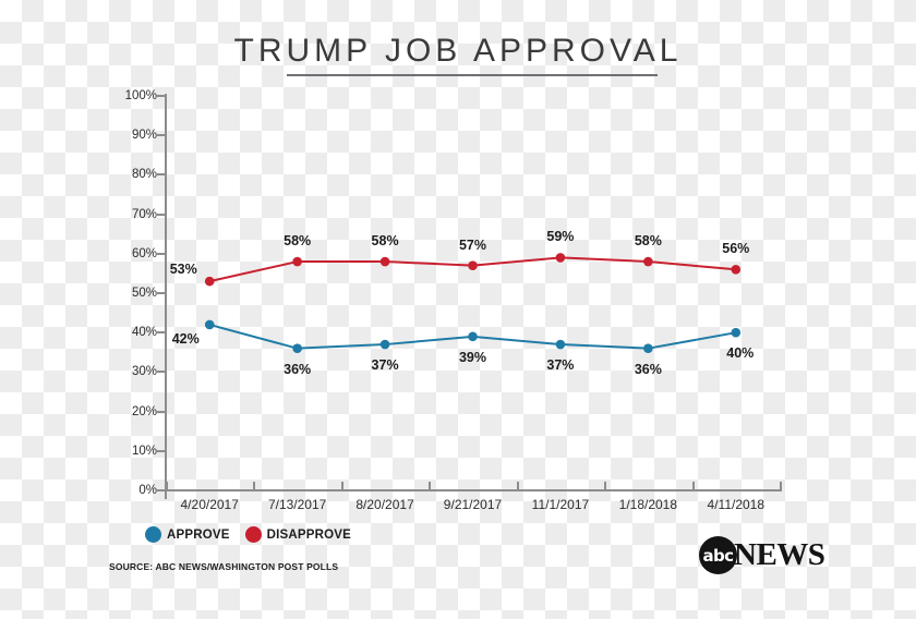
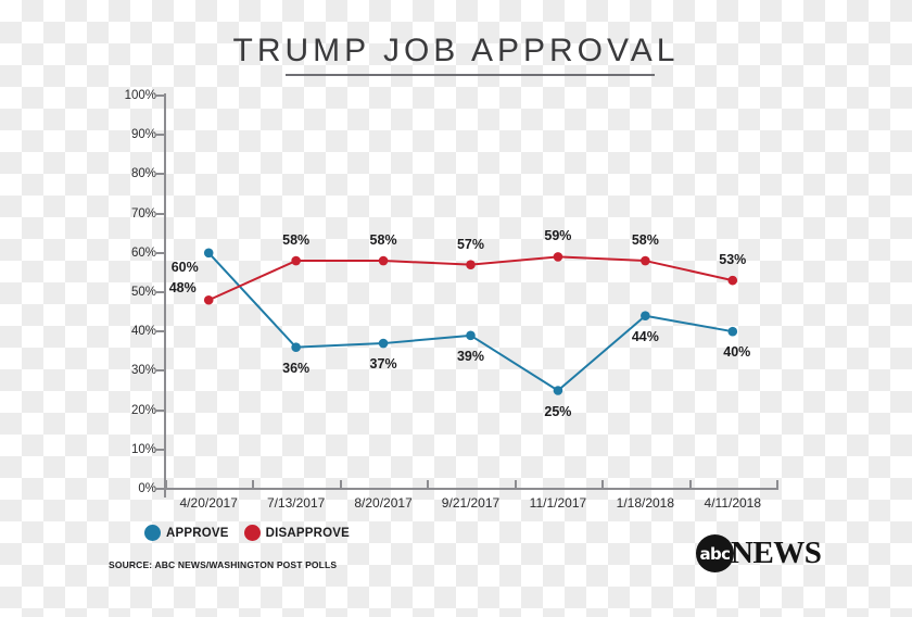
APPROVE/4/20/2017: 42% -> 60%
DISAPPROVE/4/20/2017: 53% -> 48%
APPROVE/11/1/2017: 37% -> 25%
APPROVE/1/18/2018: 36% -> 44%
DISAPPROVE/4/11/2018: 56% -> 53%
